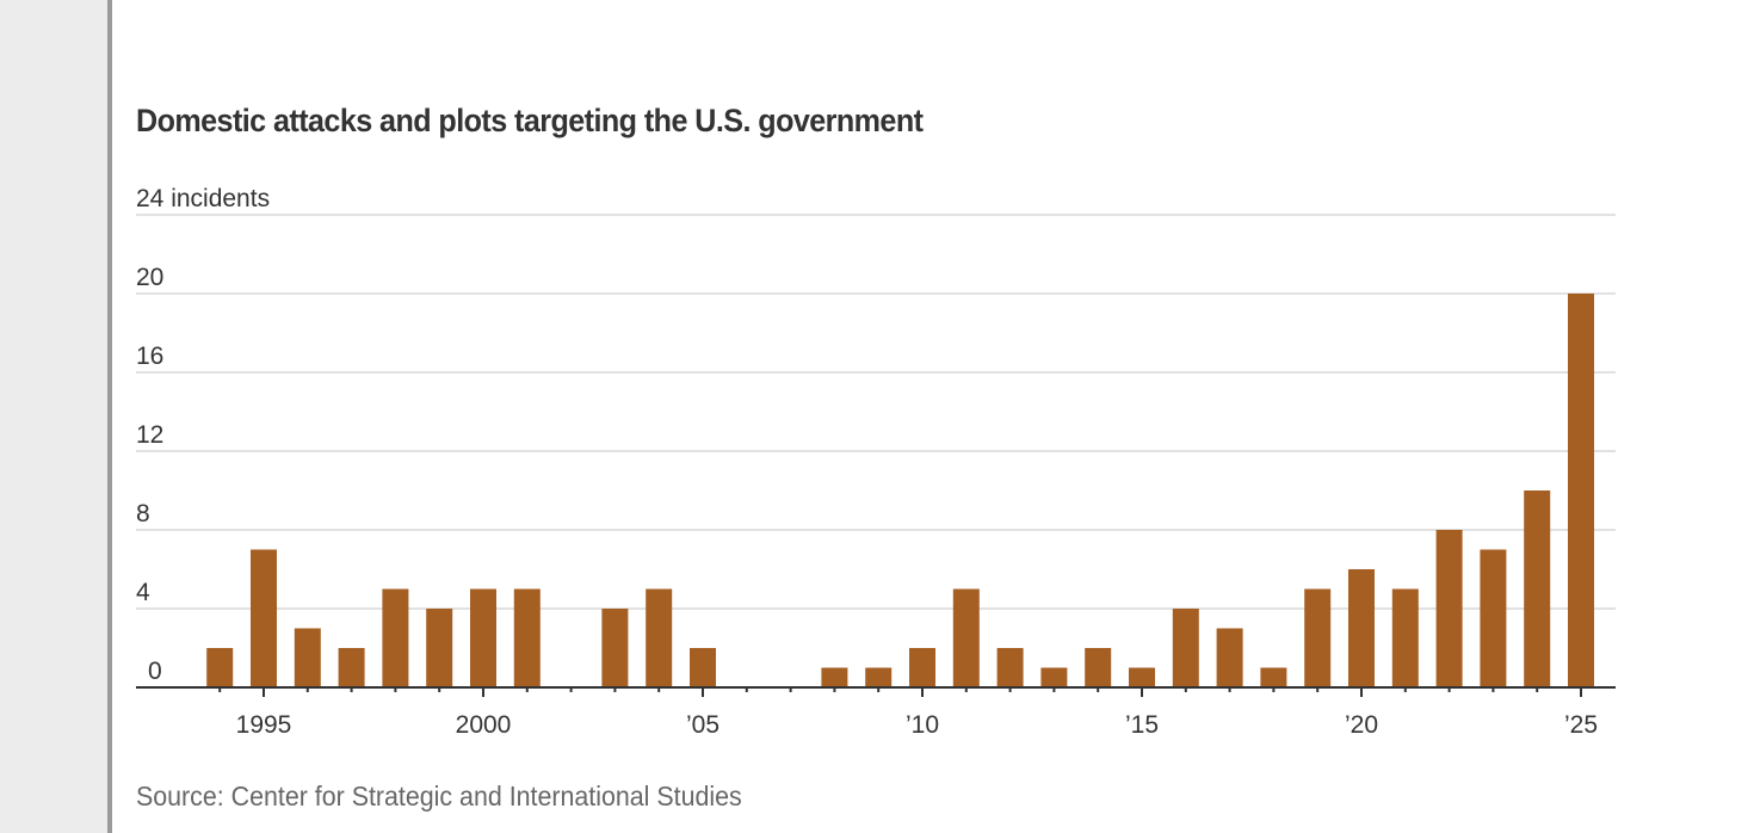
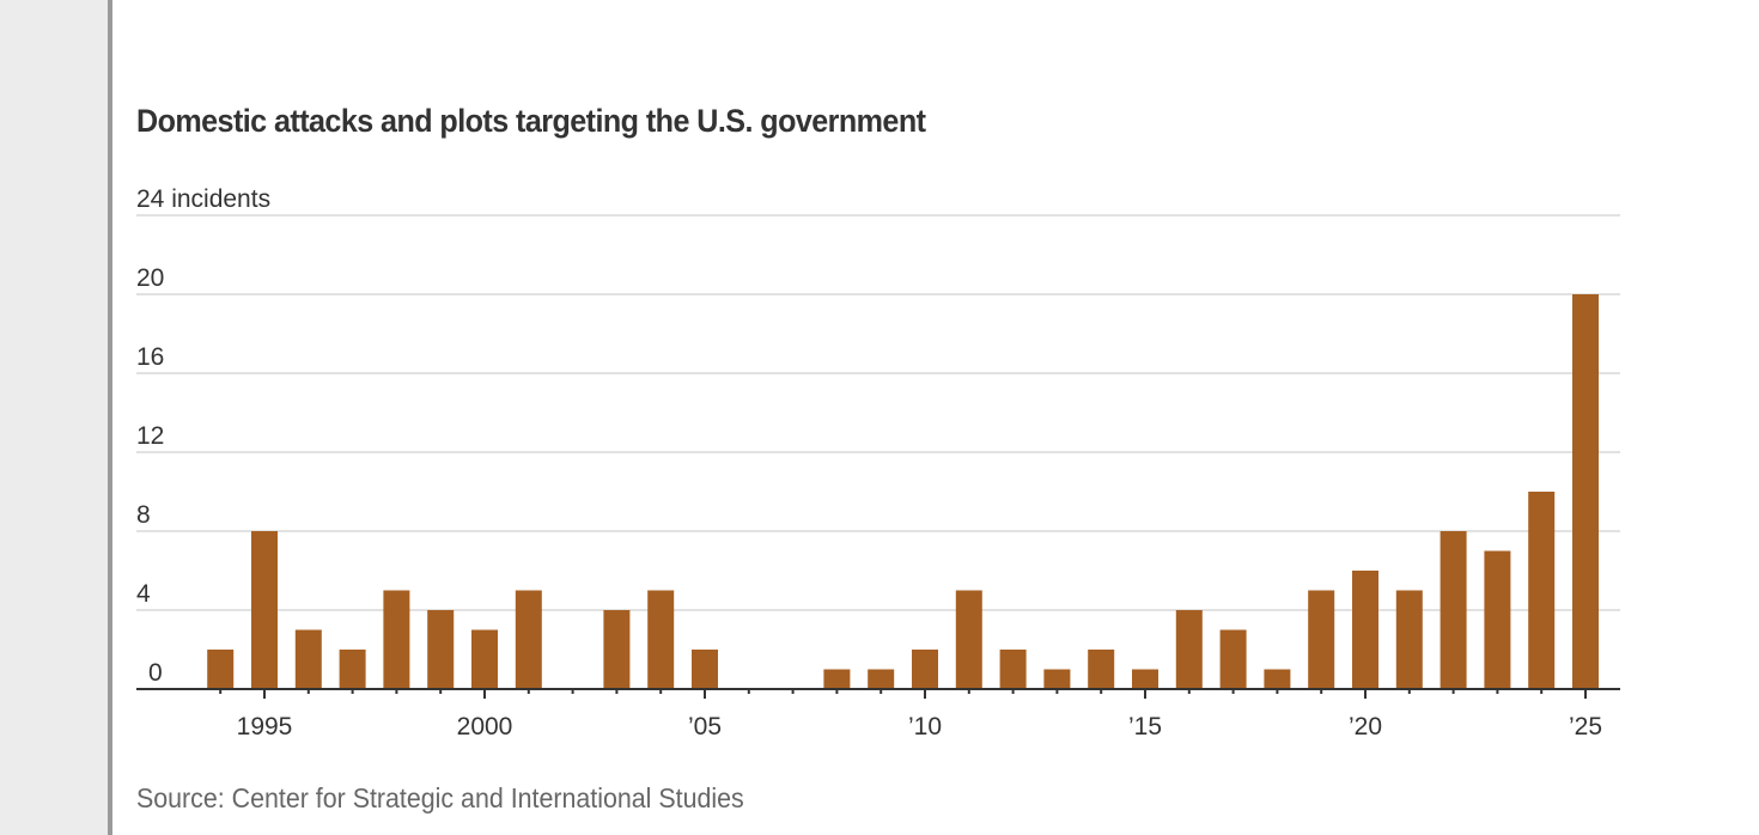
1995: 7 -> 8
2000: 5 -> 3
